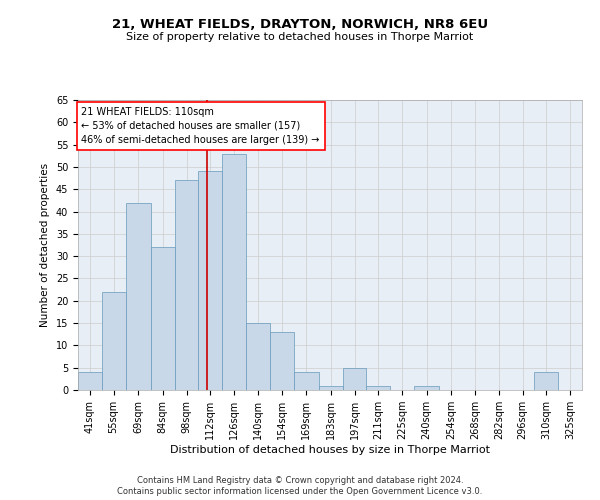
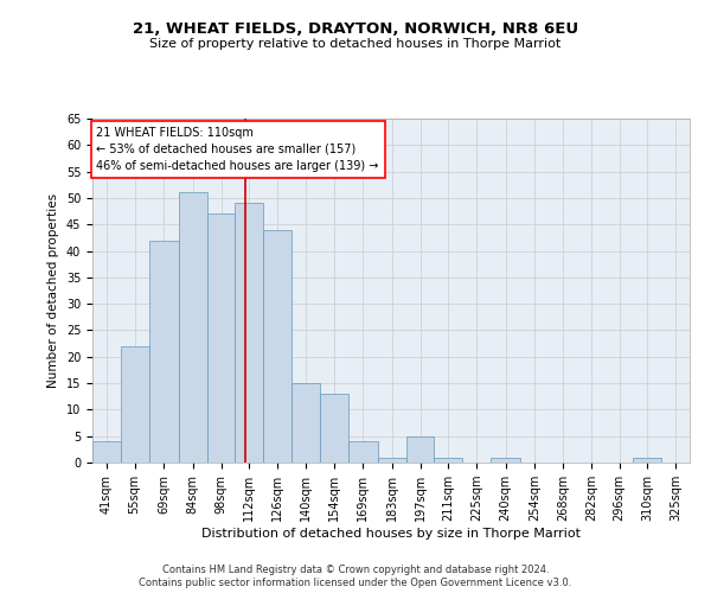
84sqm: 32 -> 51
126sqm: 53 -> 44
310sqm: 4 -> 1
